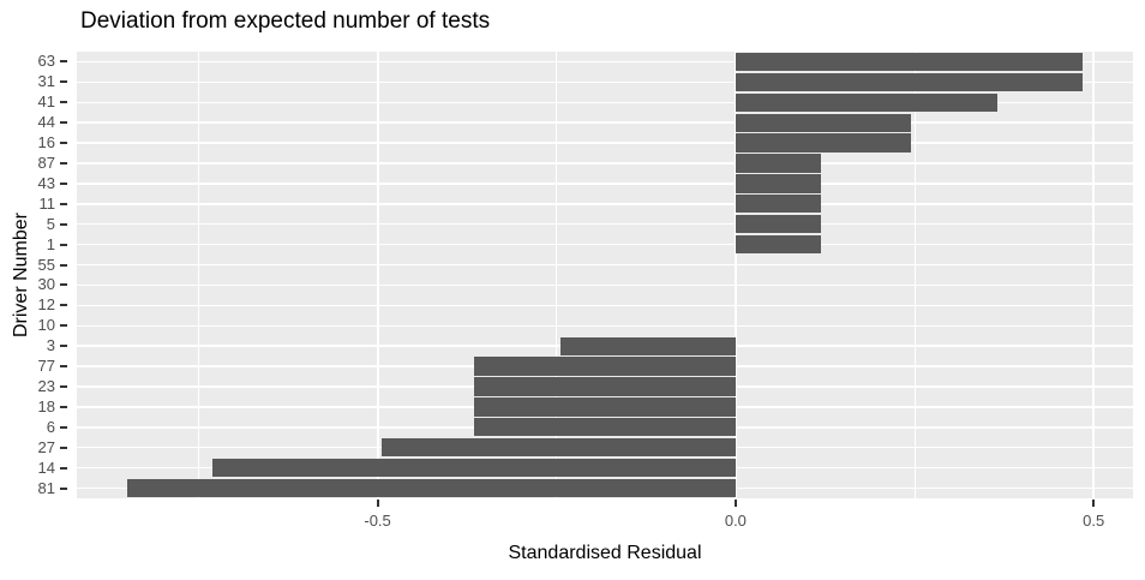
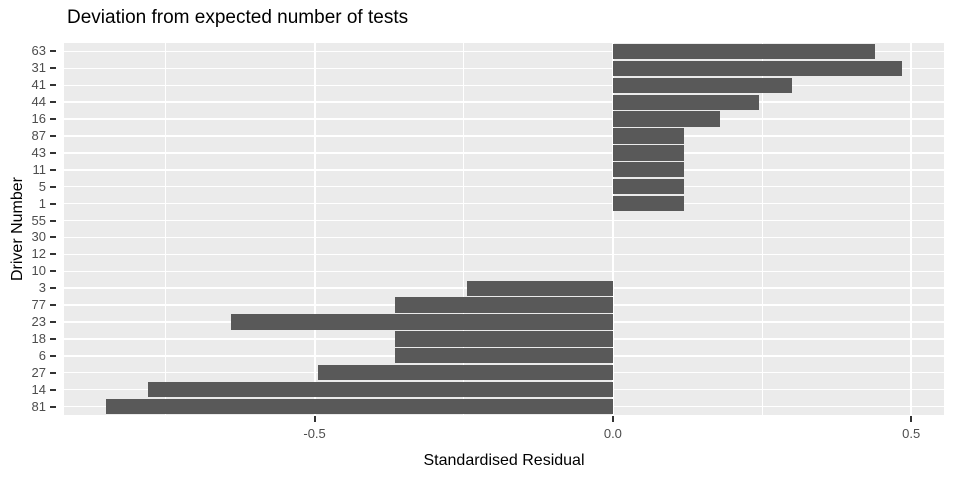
63: 0.48 -> 0.44
41: 0.36 -> 0.30
16: 0.24 -> 0.18
23: -0.36 -> -0.64
14: -0.73 -> -0.78
